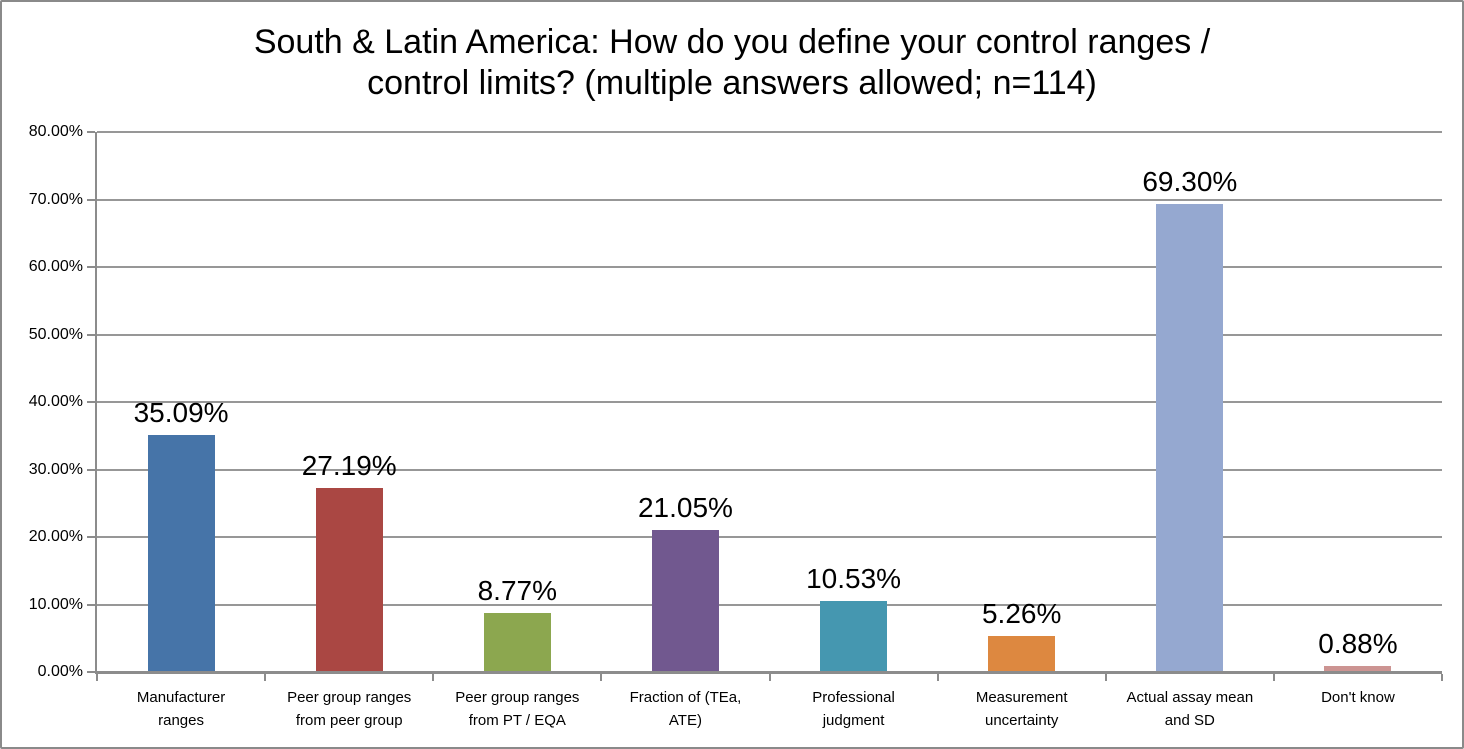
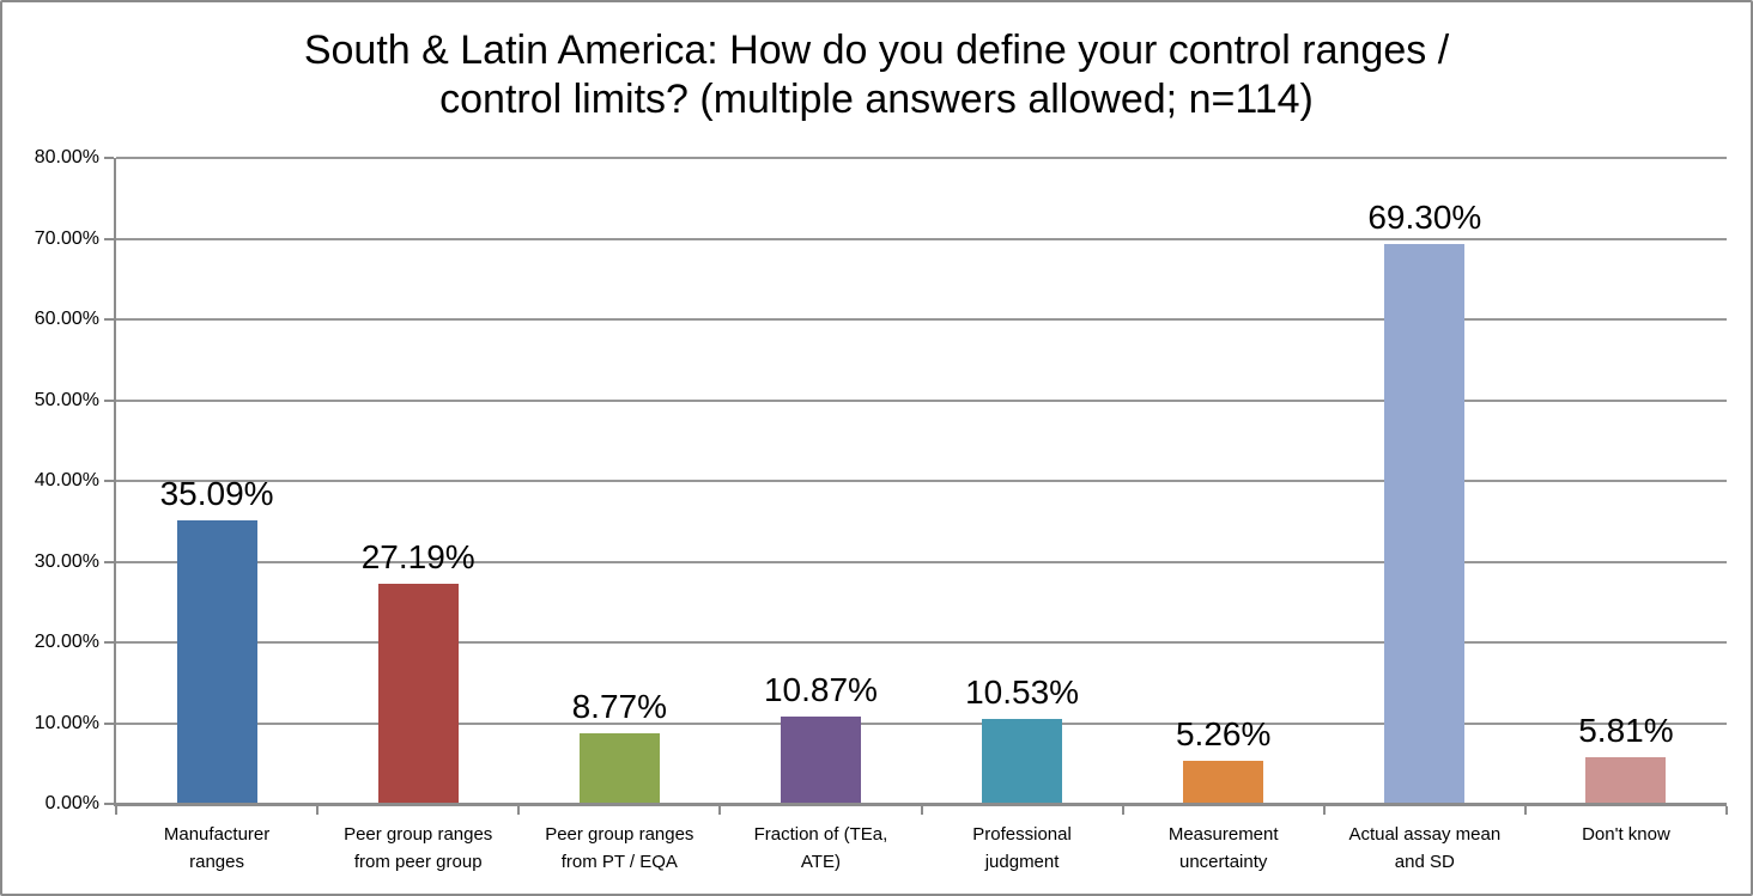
Fraction of (TEa, ATE): 21.05% -> 10.87%
Don't know: 0.88% -> 5.81%
